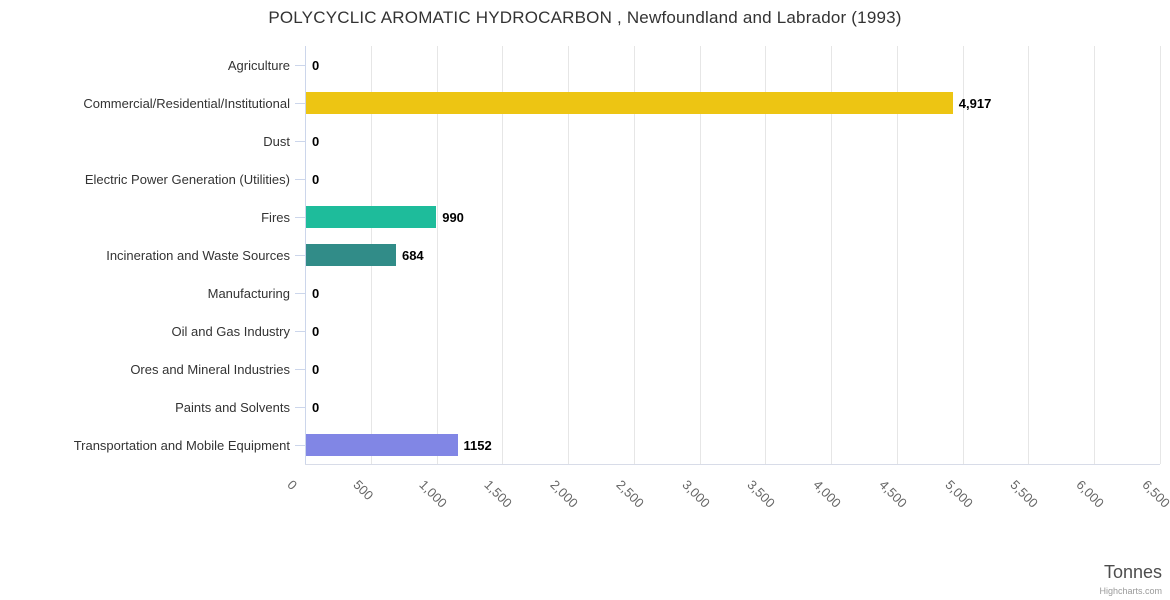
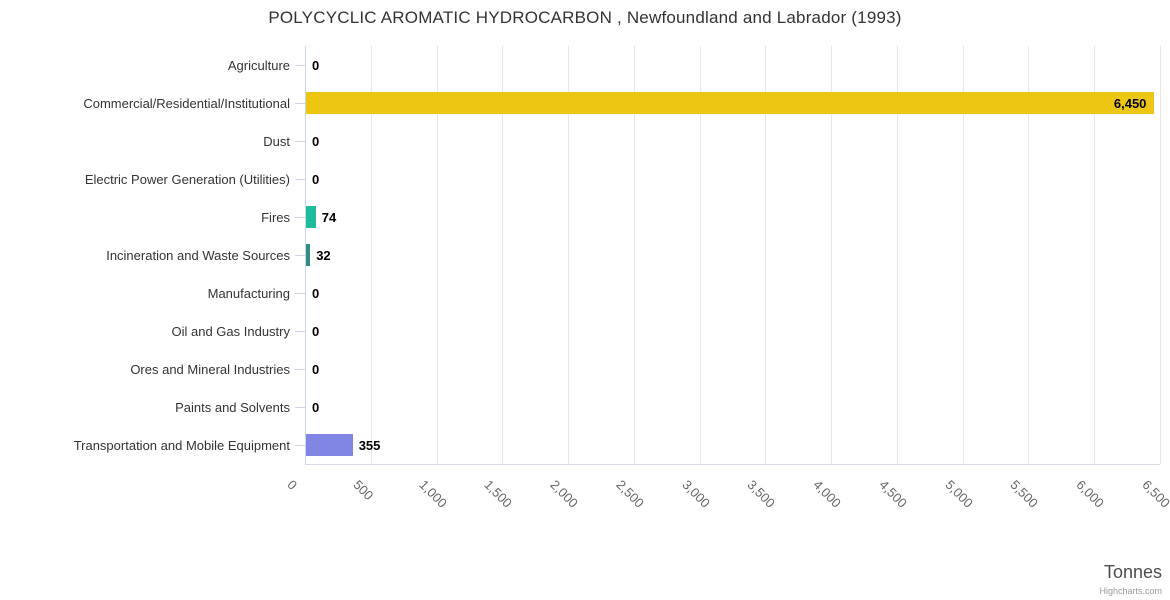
Commercial/Residential/Institutional: 4,917 -> 6,450
Fires: 990 -> 74
Incineration and Waste Sources: 684 -> 32
Transportation and Mobile Equipment: 1152 -> 355
